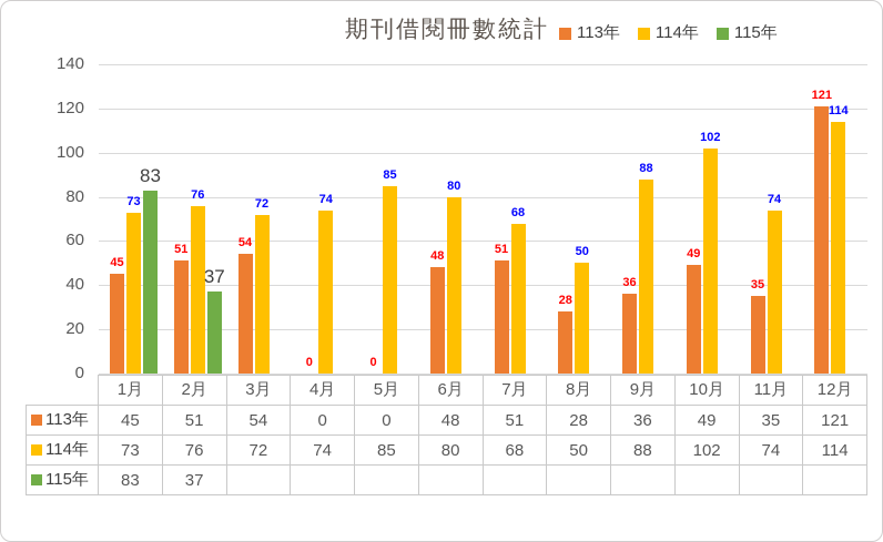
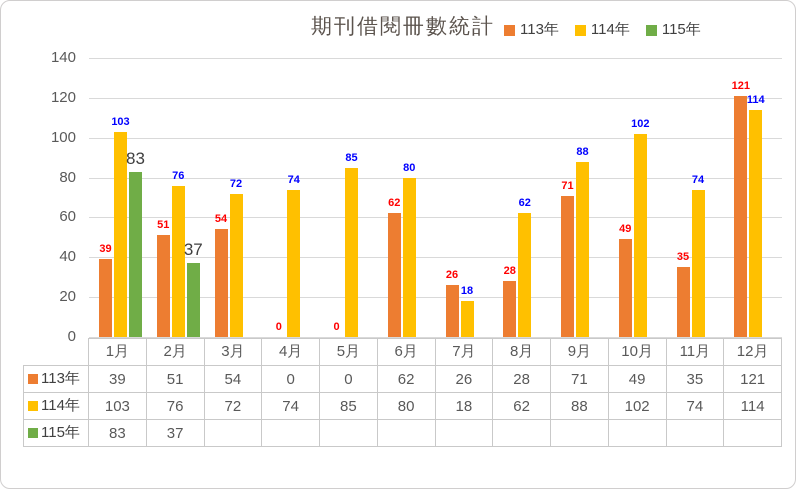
113年/1月: 45 -> 39
114年/1月: 73 -> 103
113年/6月: 48 -> 62
113年/7月: 51 -> 26
114年/7月: 68 -> 18
114年/8月: 50 -> 62
113年/9月: 36 -> 71
